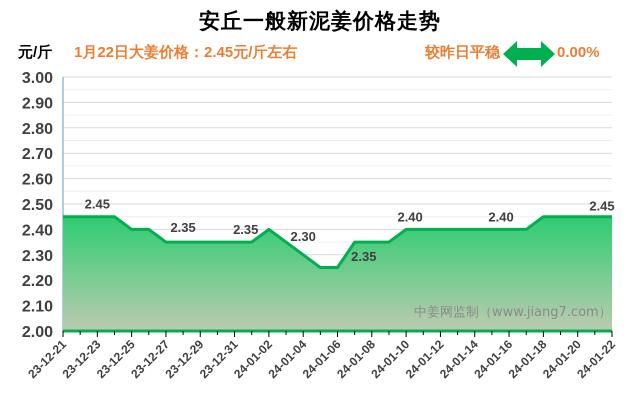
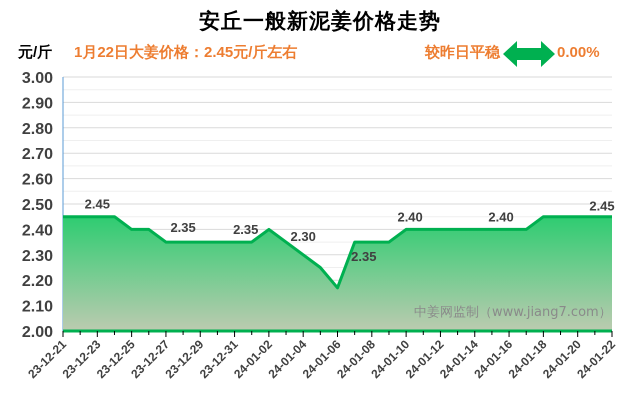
24-01-06: 2.25 -> 2.17
